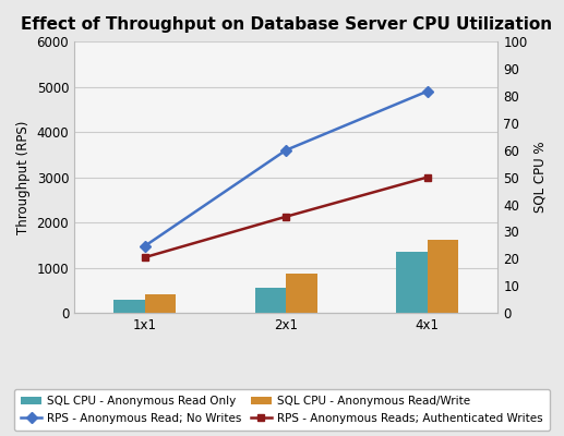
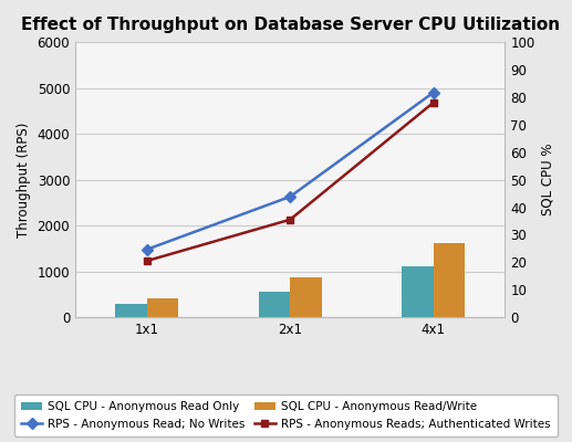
RPS - Anonymous Read; No Writes/2x1: 3600 -> 2630
SQL CPU - Anonymous Read Only/4x1: 1350 -> 1100
RPS - Anonymous Reads; Authenticated Writes/4x1: 3000 -> 4680
